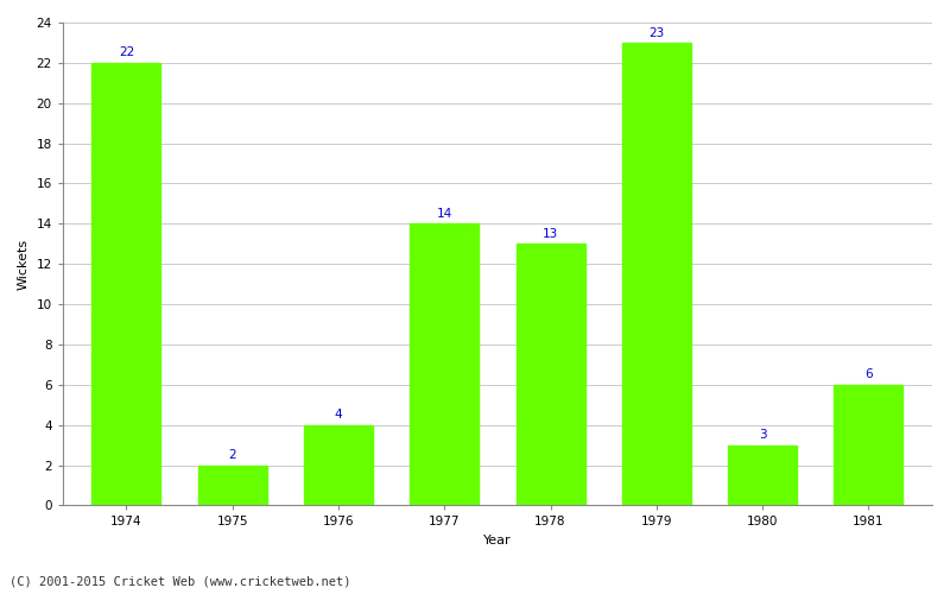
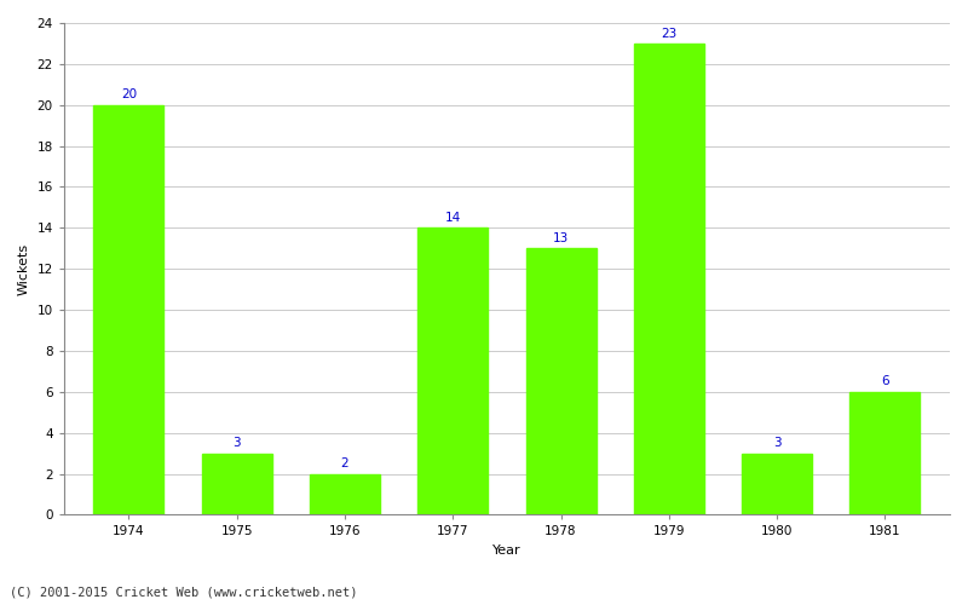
1974: 22 -> 20
1975: 2 -> 3
1976: 4 -> 2
